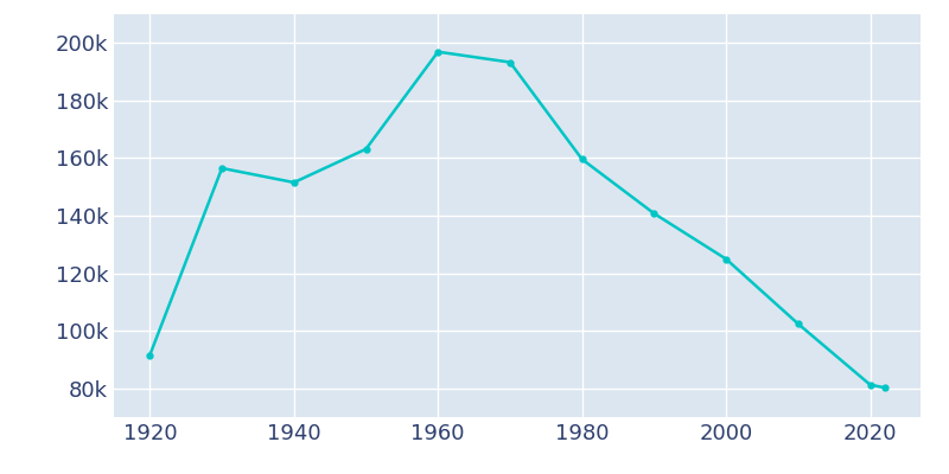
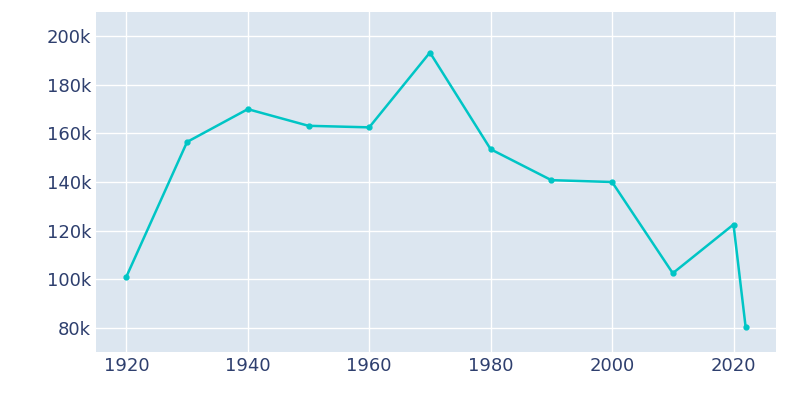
1920: 91.6k -> 101.0k
1940: 151.5k -> 170.0k
1960: 196.9k -> 162.5k
1980: 159.6k -> 153.5k
2000: 124.9k -> 140.0k
2020: 81.3k -> 122.5k
